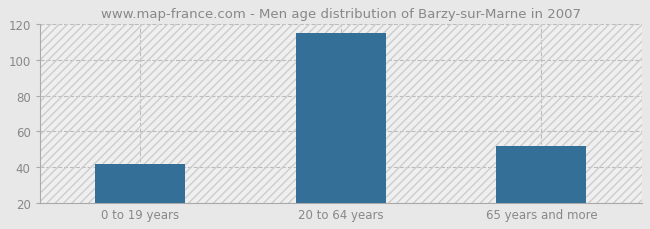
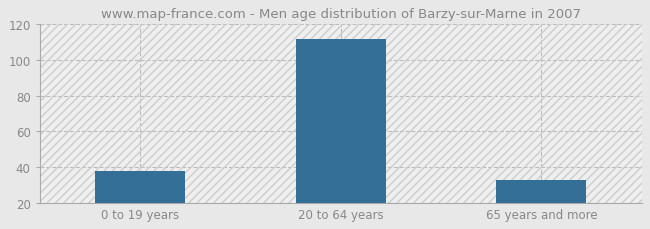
0 to 19 years: 42 -> 38
20 to 64 years: 115 -> 112
65 years and more: 52 -> 33
